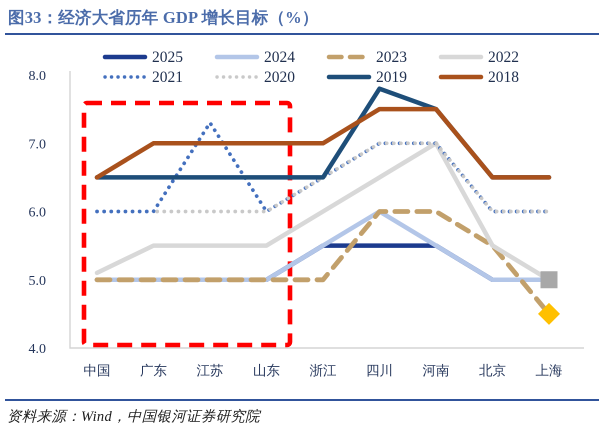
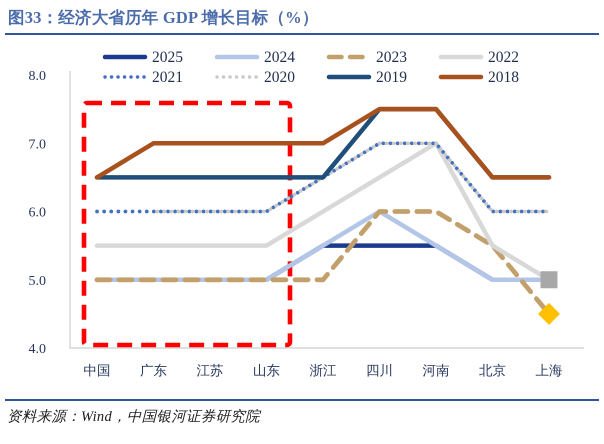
2022/中国: 5.1 -> 5.5
2021/江苏: 7.3 -> 6.0
2019/四川: 7.8 -> 7.5
